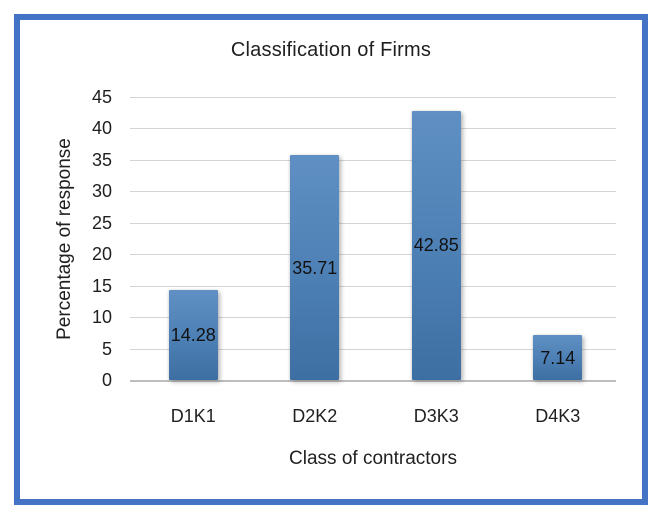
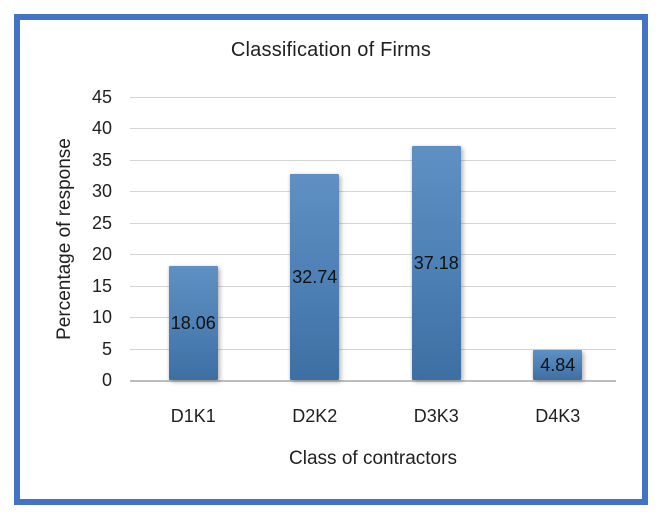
D1K1: 14.28 -> 18.06
D2K2: 35.71 -> 32.74
D3K3: 42.85 -> 37.18
D4K3: 7.14 -> 4.84
